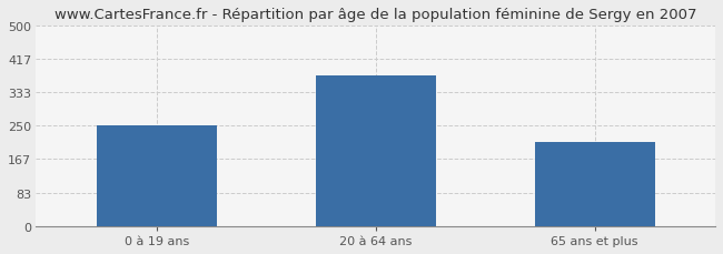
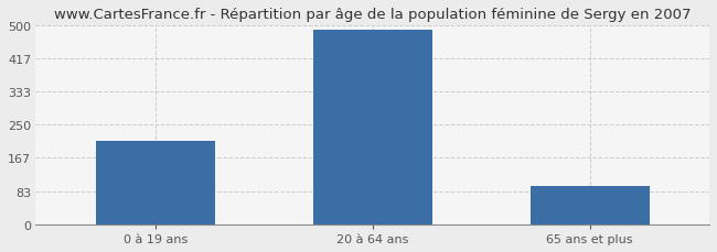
0 à 19 ans: 250 -> 210
20 à 64 ans: 375 -> 490
65 ans et plus: 210 -> 97
